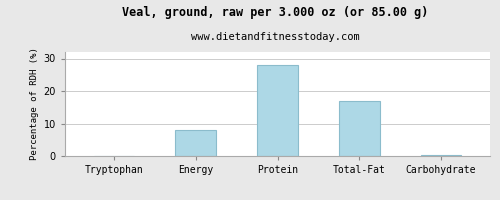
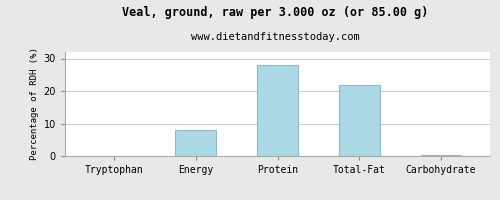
Total-Fat: 17.0 -> 22.0
